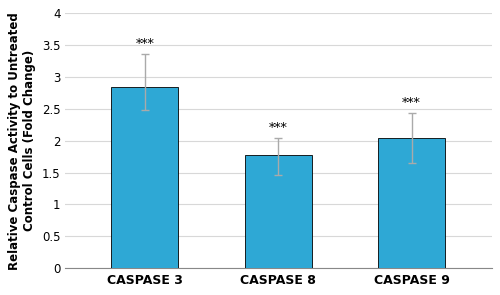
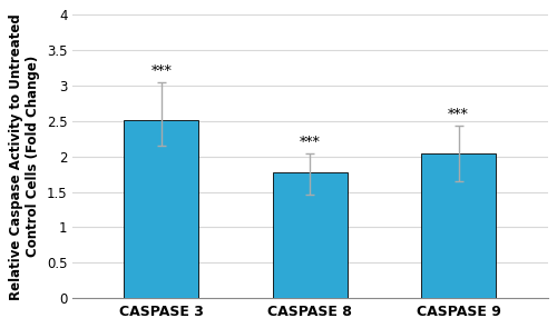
CASPASE 3: 2.84 -> 2.52
